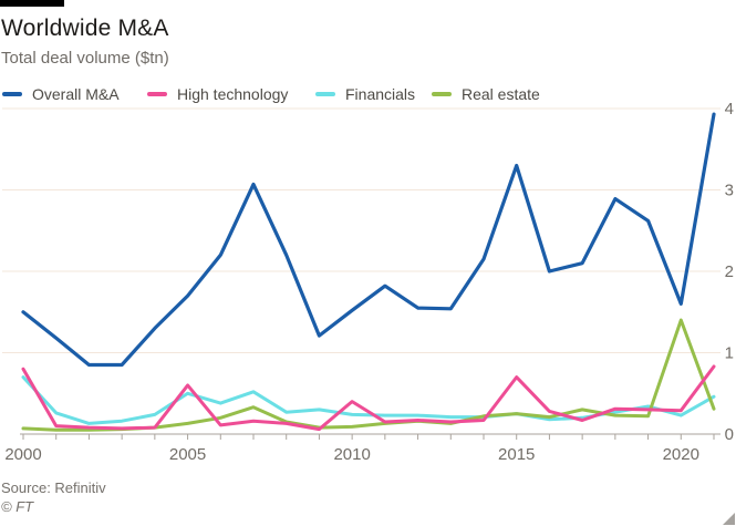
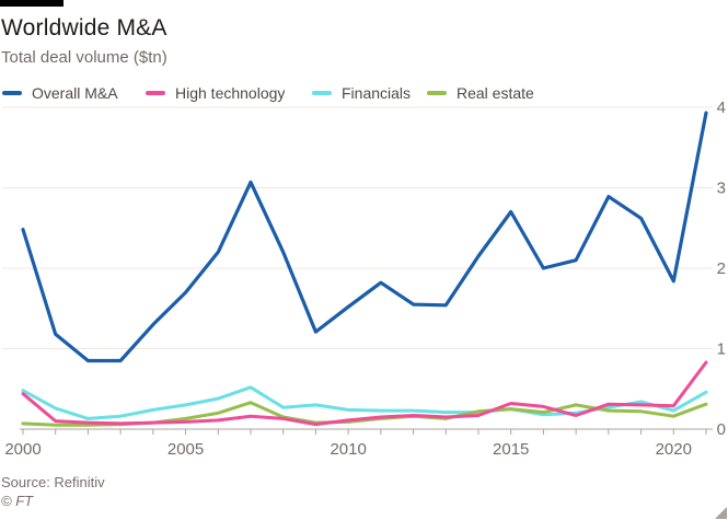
Overall M&A/2000: 1.5 -> 2.5
High technology/2000: 0.8 -> 0.4
Financials/2000: 0.7 -> 0.5
High technology/2005: 0.6 -> 0.1
Financials/2005: 0.5 -> 0.3
High technology/2010: 0.4 -> 0.1
Overall M&A/2015: 3.3 -> 2.7
High technology/2015: 0.7 -> 0.3
Overall M&A/2020: 1.6 -> 1.8
Real estate/2020: 1.4 -> 0.2
